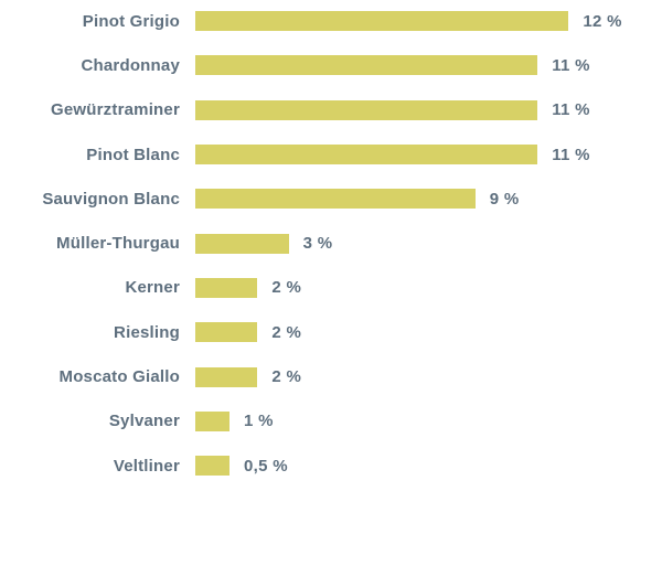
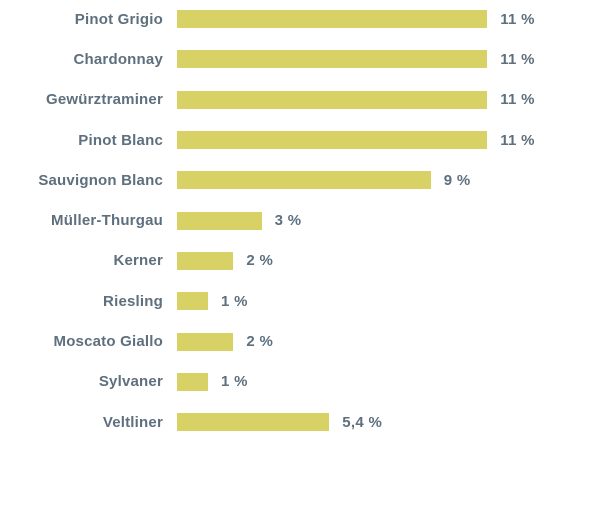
Pinot Grigio: 12 -> 11
Riesling: 2 -> 1
Veltliner: 0,5 -> 5,4
